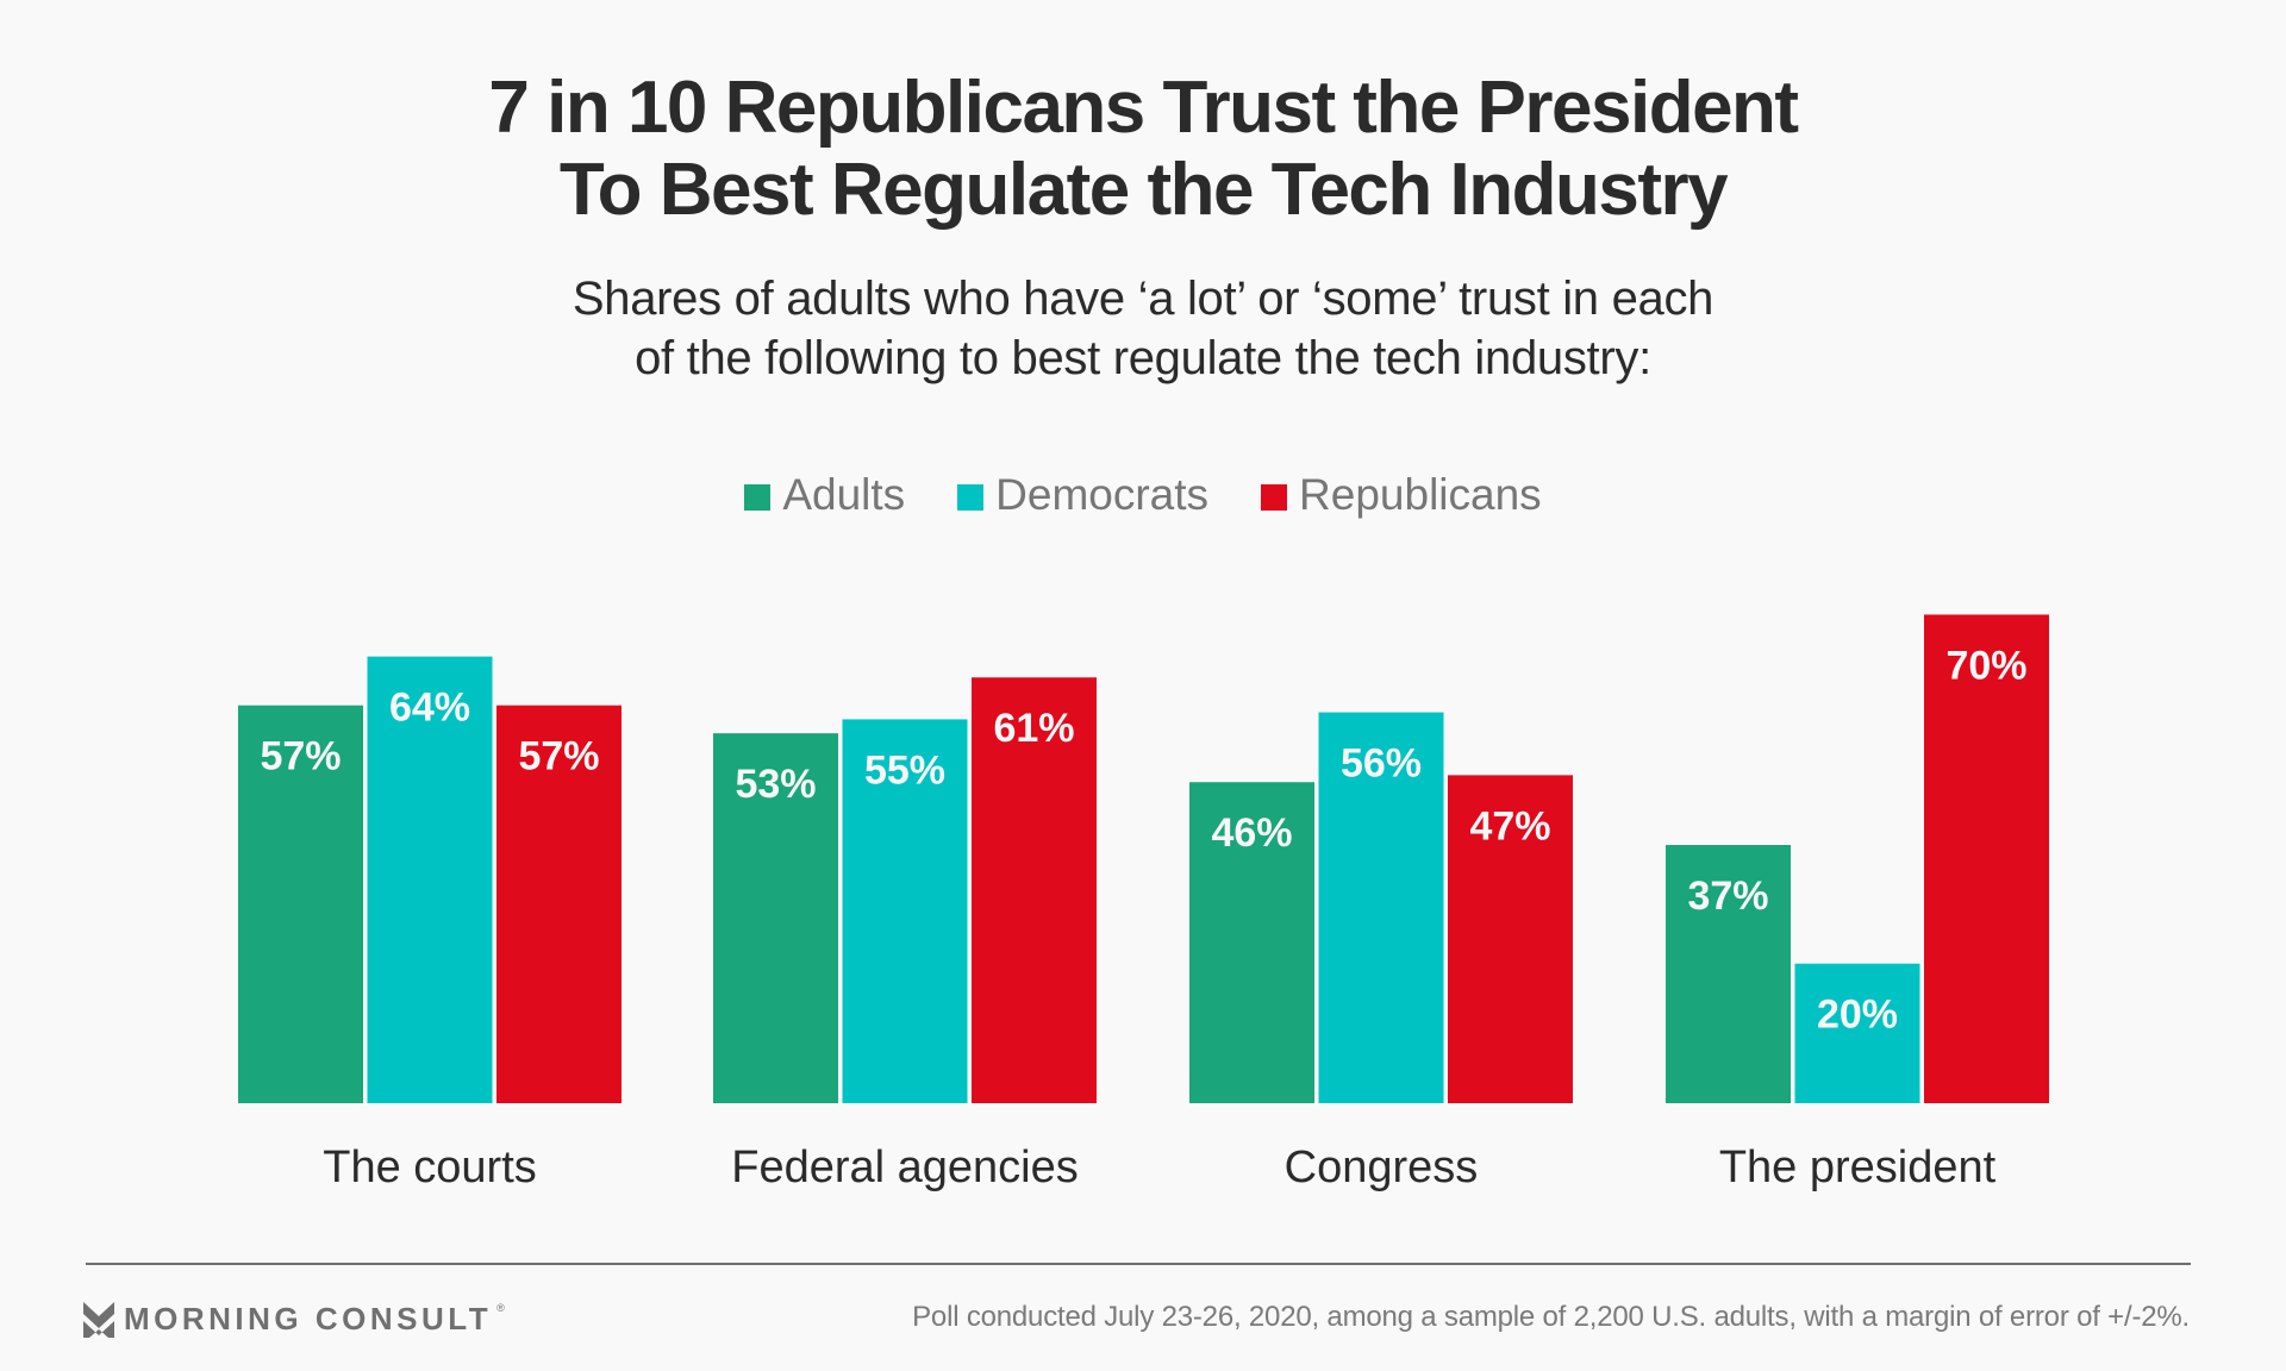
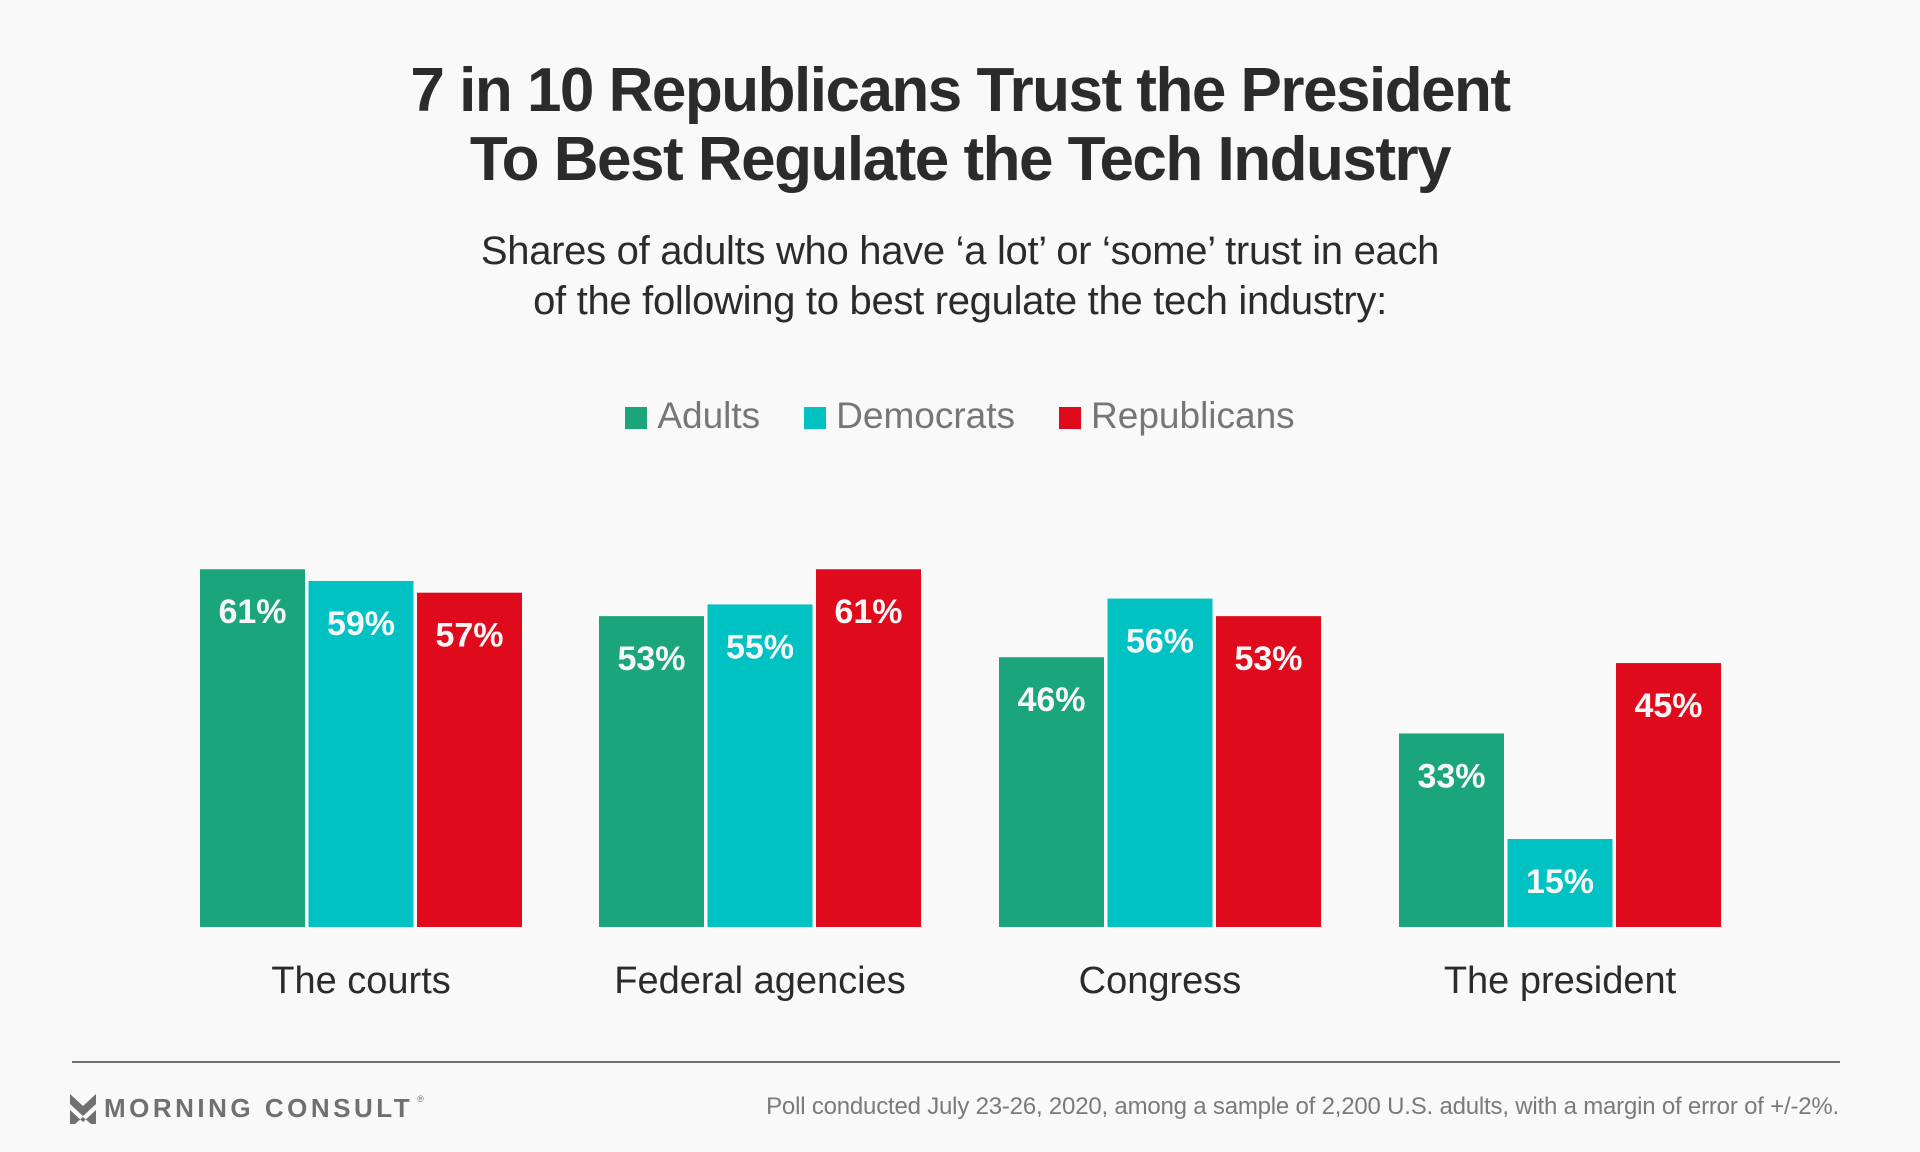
Adults/The courts: 57% -> 61%
Democrats/The courts: 64% -> 59%
Republicans/Congress: 47% -> 53%
Adults/The president: 37% -> 33%
Democrats/The president: 20% -> 15%
Republicans/The president: 70% -> 45%
